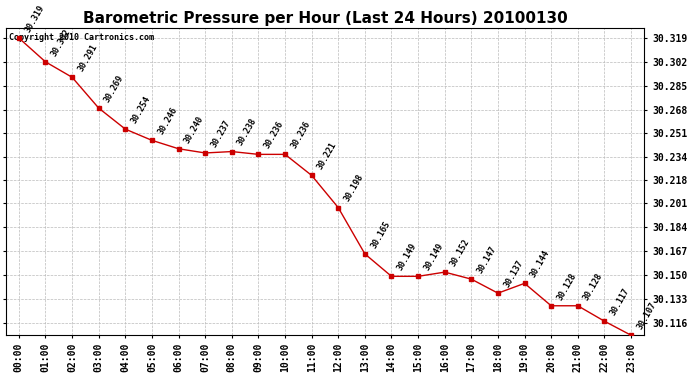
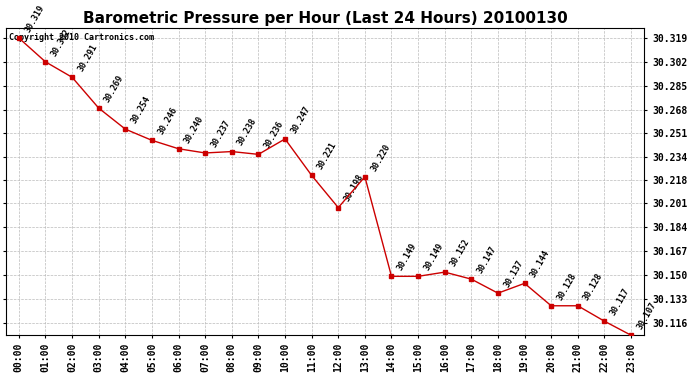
10:00: 30.236 -> 30.247
13:00: 30.165 -> 30.220
